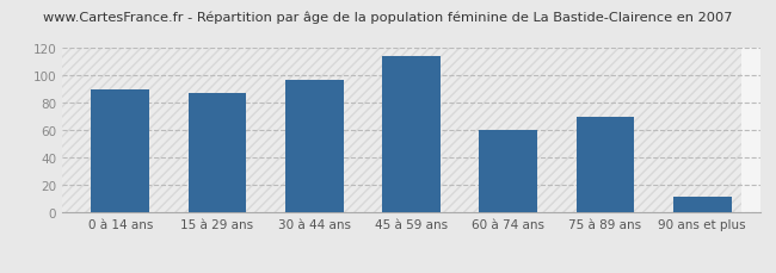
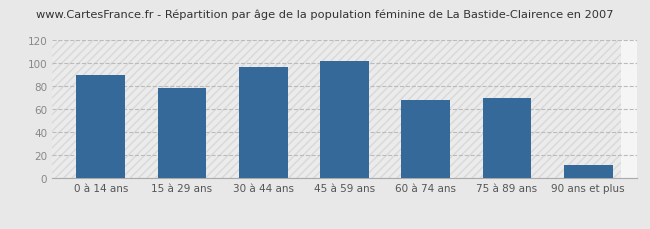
15 à 29 ans: 87 -> 79
45 à 59 ans: 114 -> 102
60 à 74 ans: 60 -> 68
